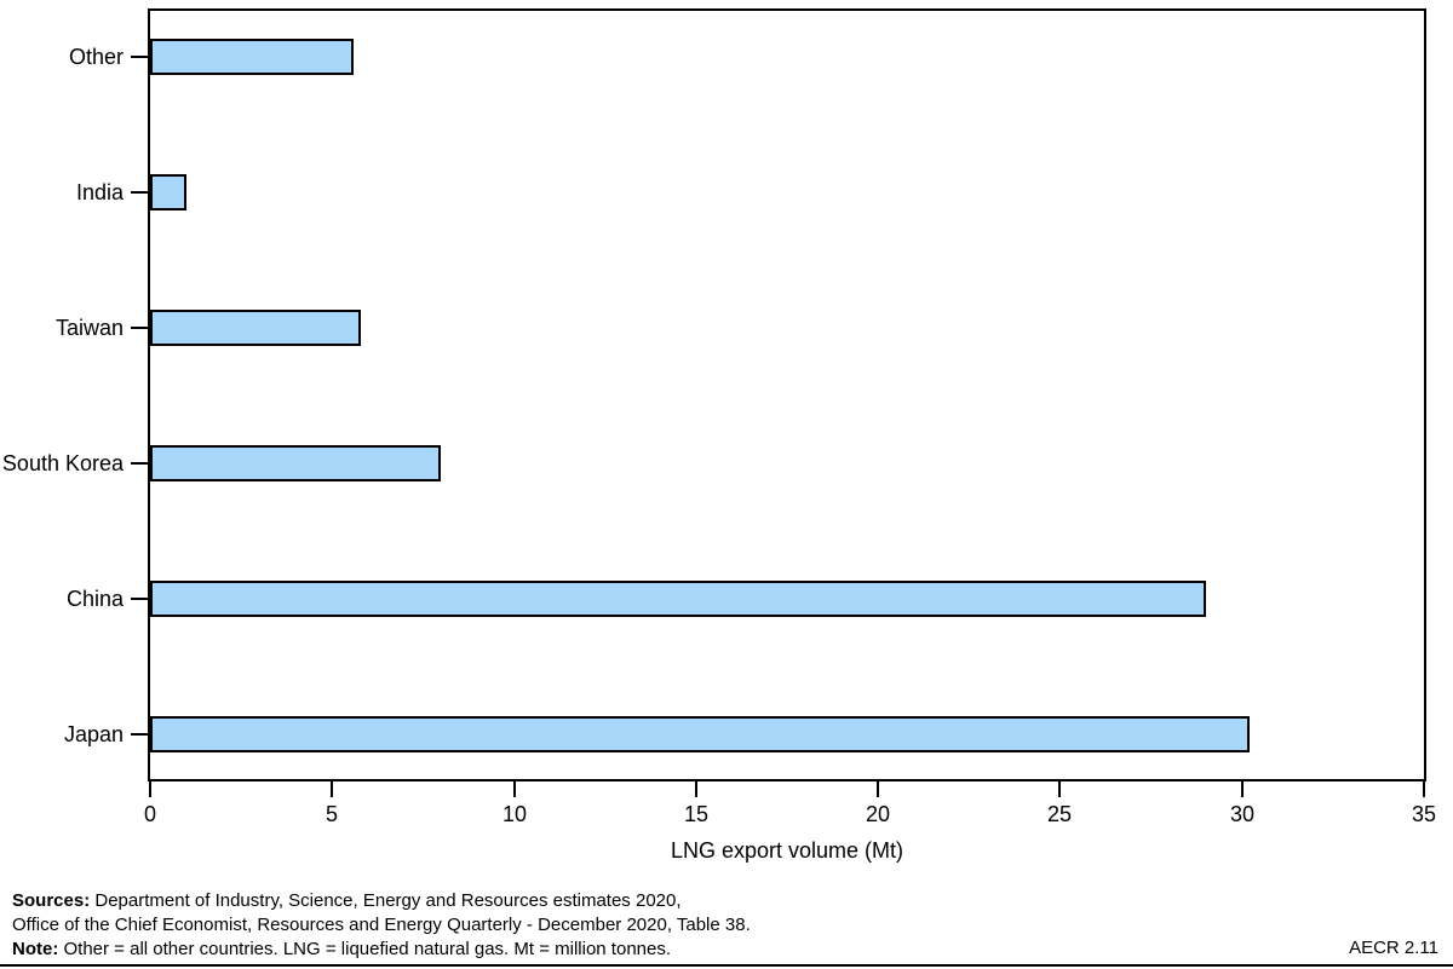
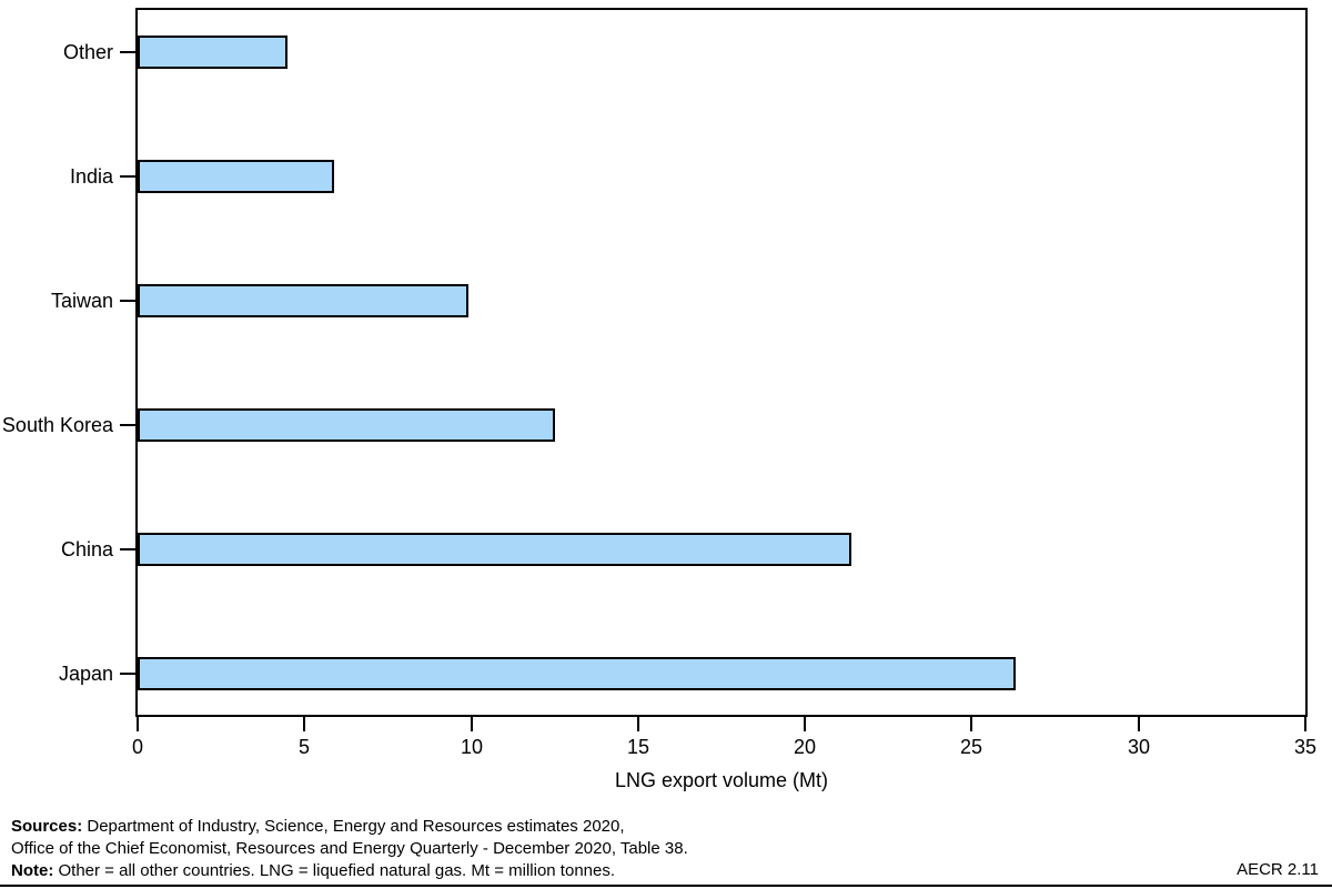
Other: 5.6 -> 4.5
India: 1.0 -> 5.9
Taiwan: 5.8 -> 9.9
South Korea: 8.0 -> 12.5
China: 29.0 -> 21.4
Japan: 30.2 -> 26.3
